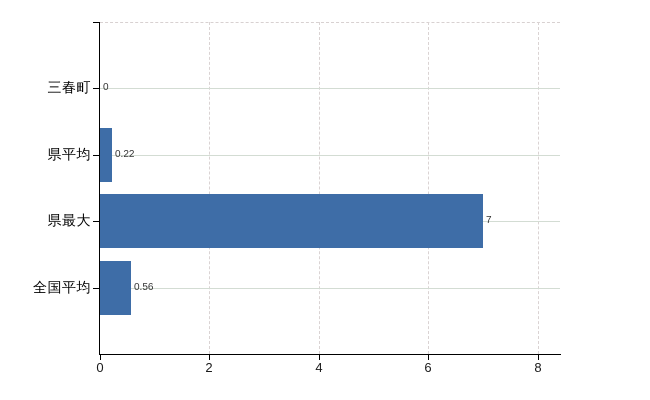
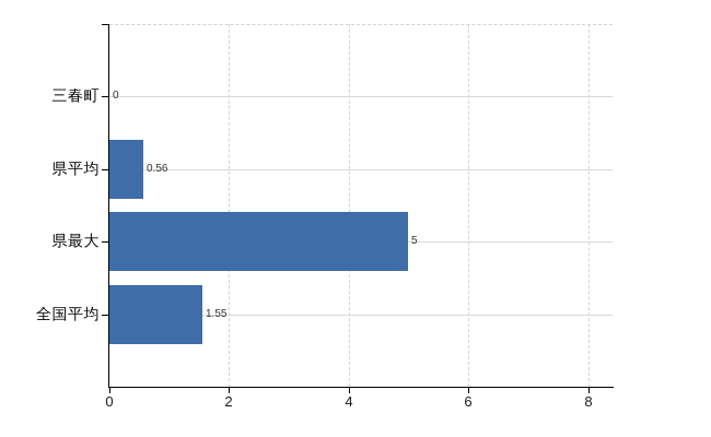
県平均: 0.22 -> 0.56
県最大: 7 -> 5
全国平均: 0.56 -> 1.55
